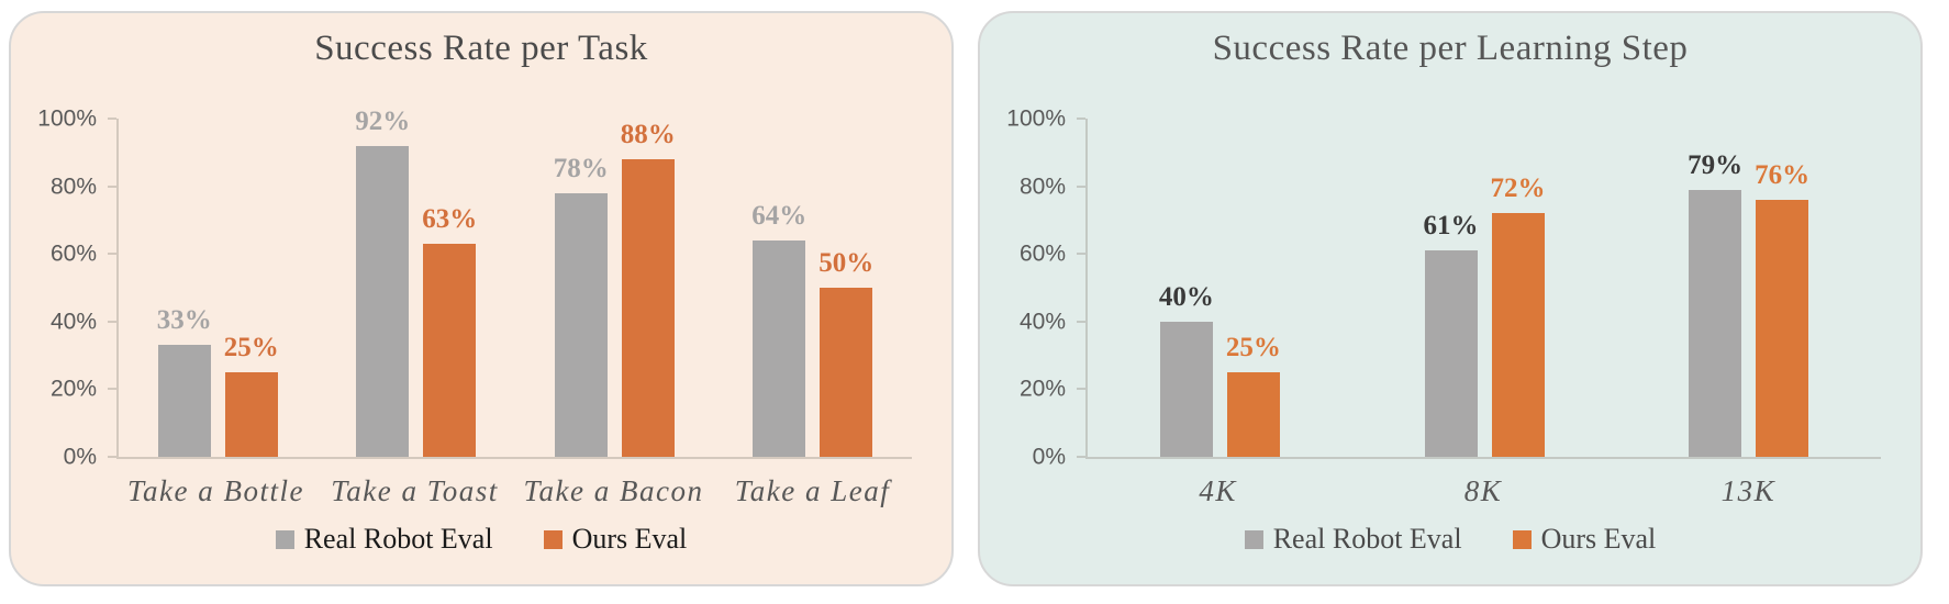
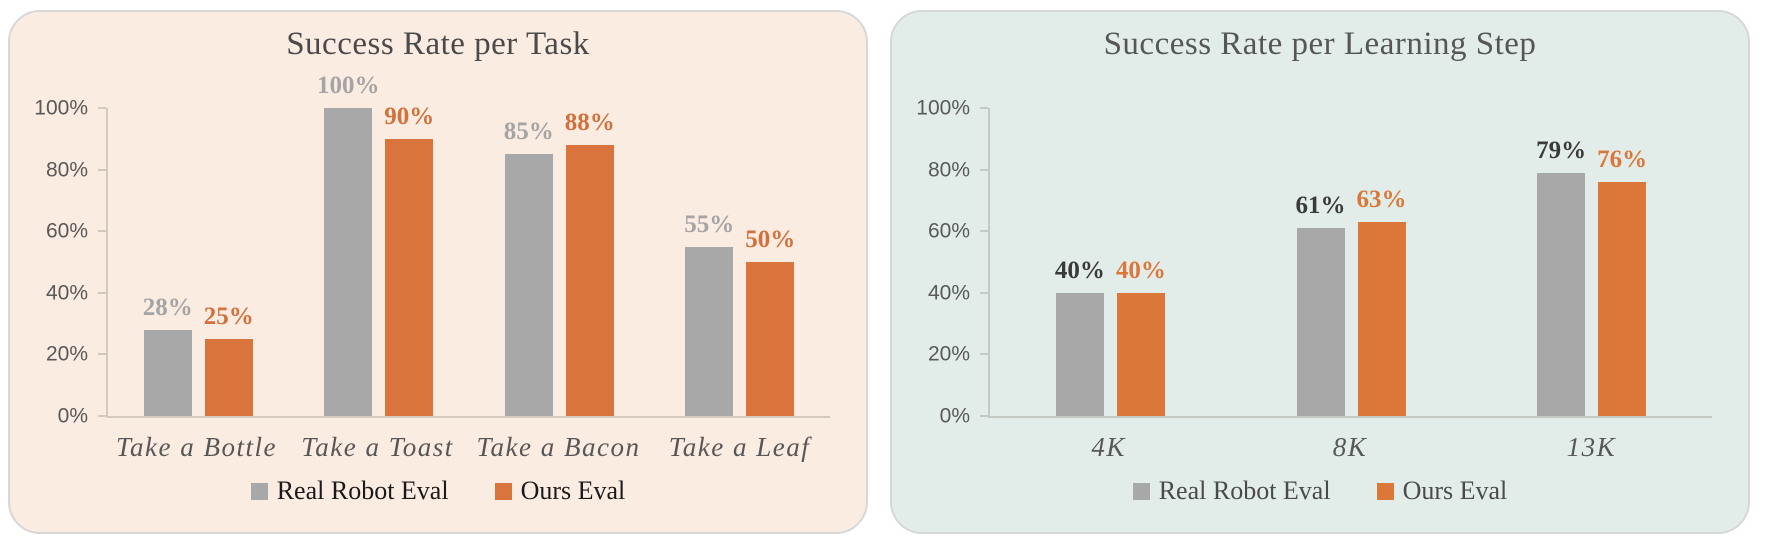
Success Rate per Task/Real Robot Eval/Take a Bottle: 33% -> 28%
Success Rate per Task/Real Robot Eval/Take a Toast: 92% -> 100%
Success Rate per Task/Ours Eval/Take a Toast: 63% -> 90%
Success Rate per Task/Real Robot Eval/Take a Bacon: 78% -> 85%
Success Rate per Task/Real Robot Eval/Take a Leaf: 64% -> 55%
Success Rate per Learning Step/Ours Eval/4K: 25% -> 40%
Success Rate per Learning Step/Ours Eval/8K: 72% -> 63%
